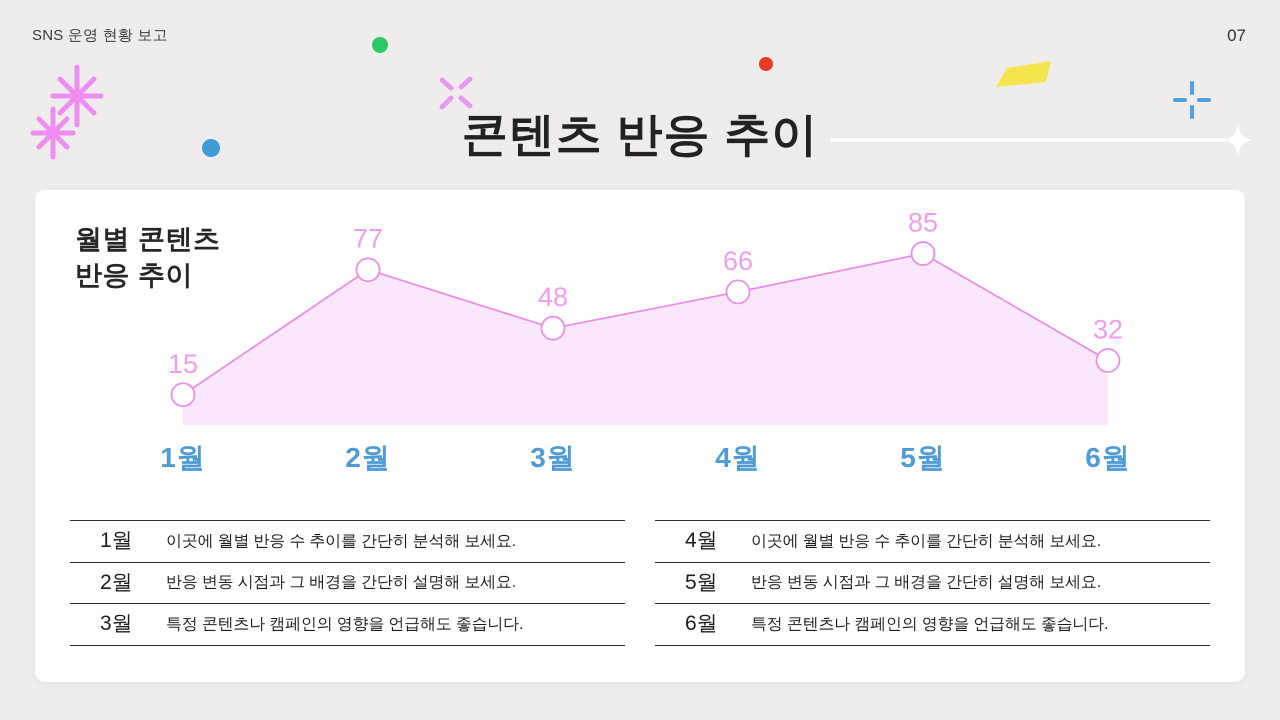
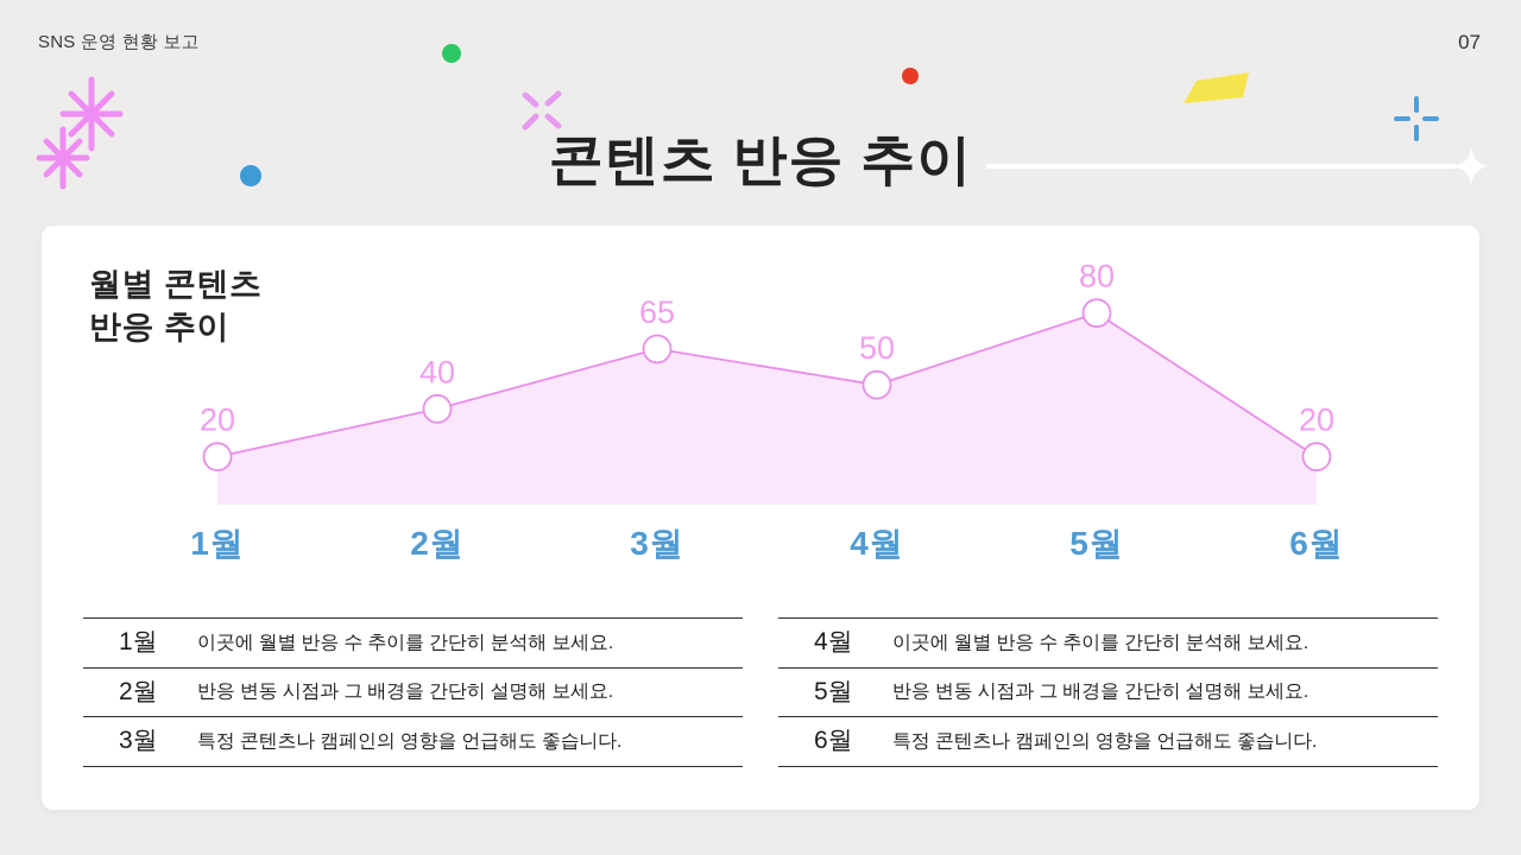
1월: 15 -> 20
2월: 77 -> 40
3월: 48 -> 65
4월: 66 -> 50
5월: 85 -> 80
6월: 32 -> 20
